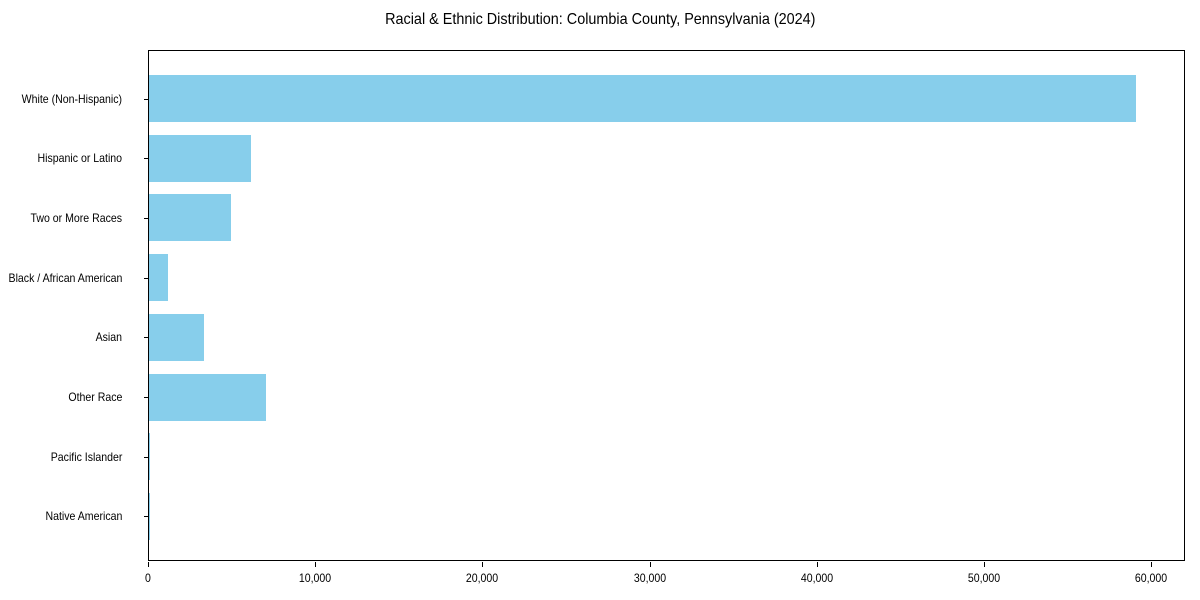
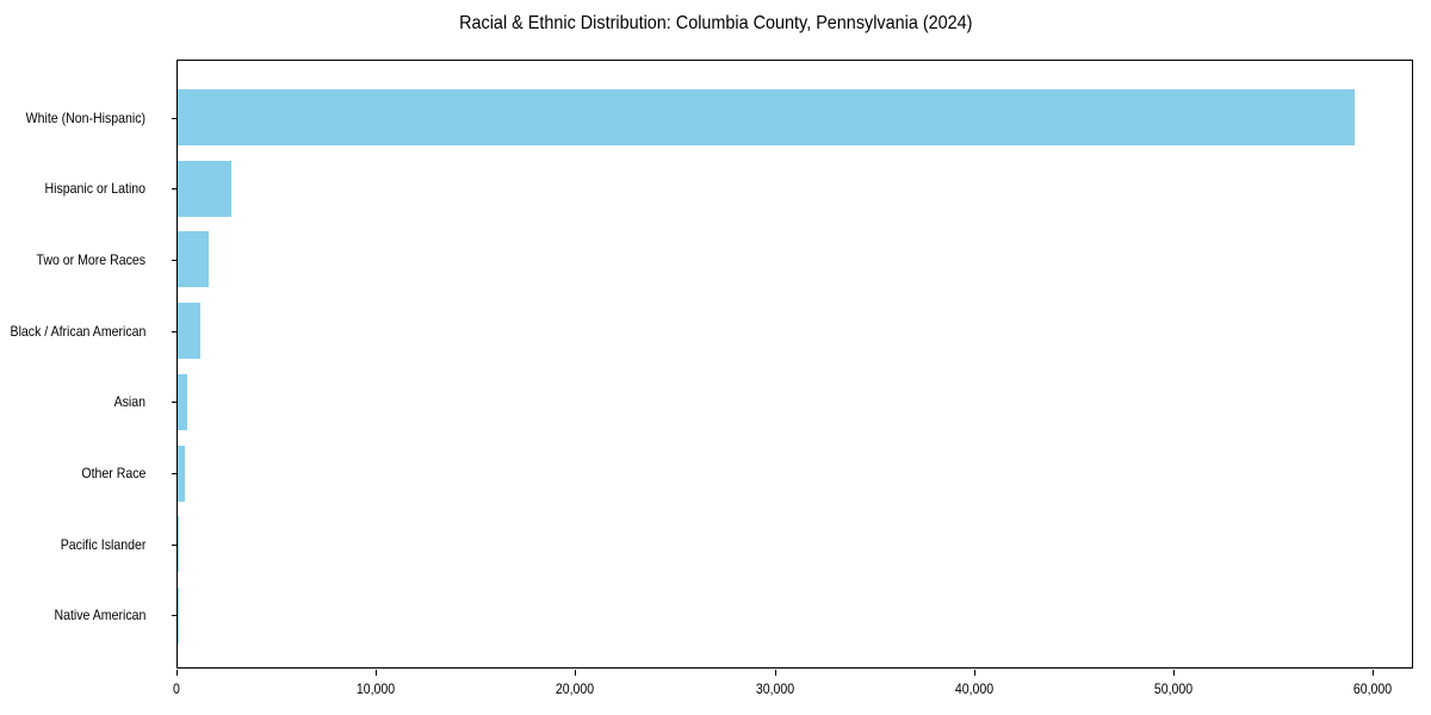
Hispanic or Latino: 6100 -> 2700
Two or More Races: 4900 -> 1600
Asian: 3300 -> 500
Other Race: 7000 -> 300
